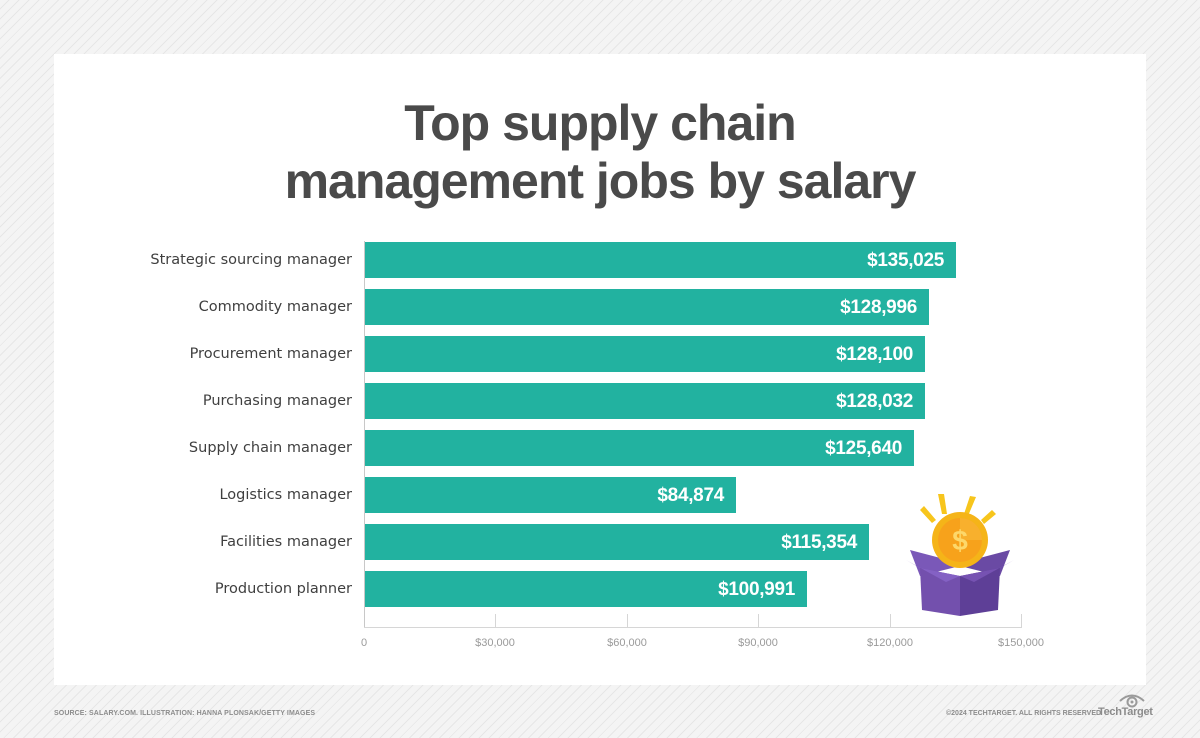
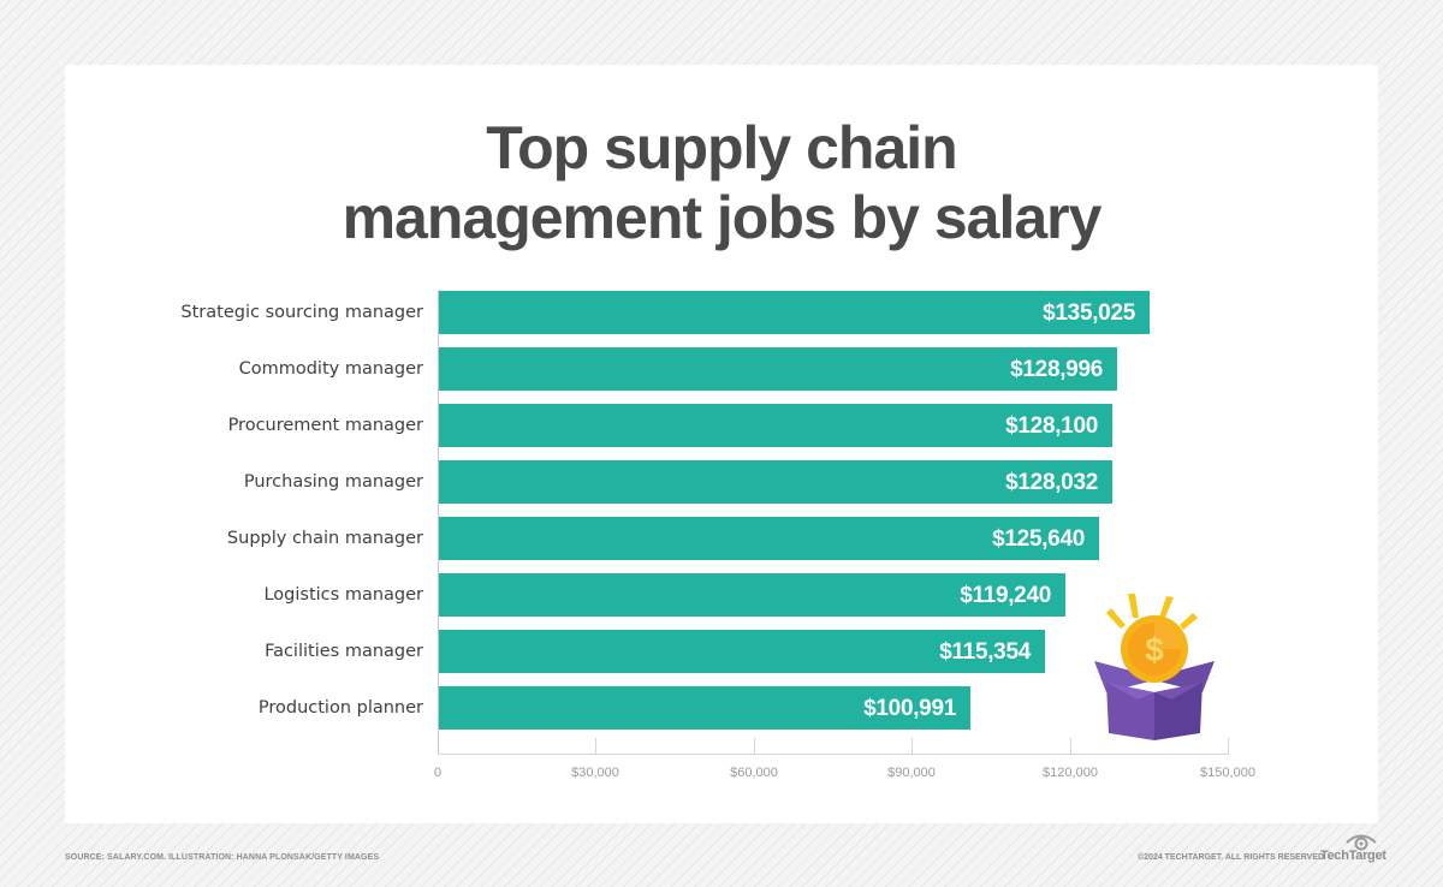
Logistics manager: $84,874 -> $119,240
